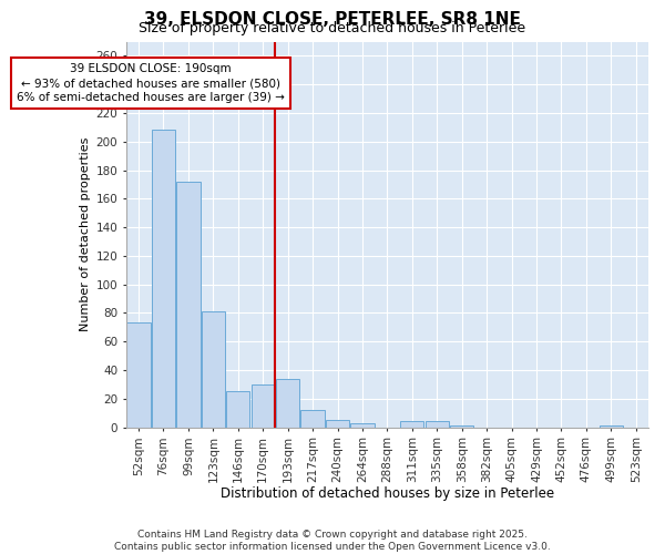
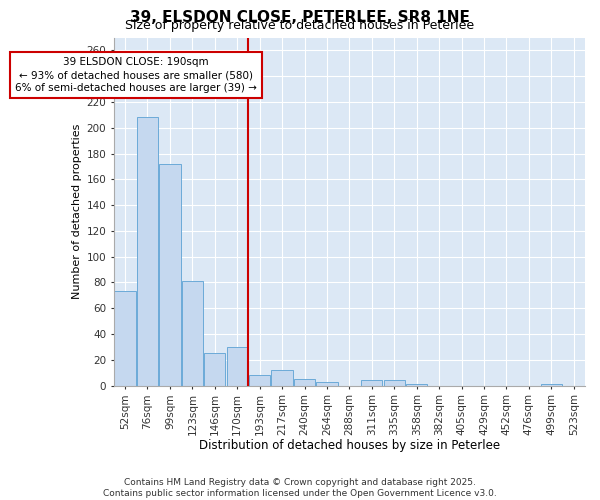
193sqm: 34 -> 8
